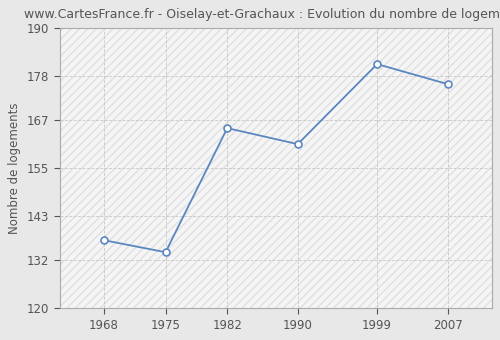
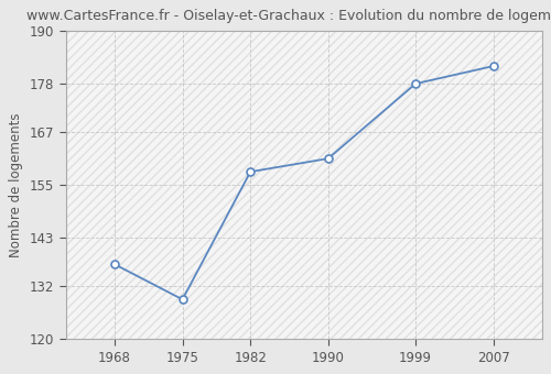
1975: 134 -> 129
1982: 165 -> 158
1999: 181 -> 178
2007: 176 -> 182
